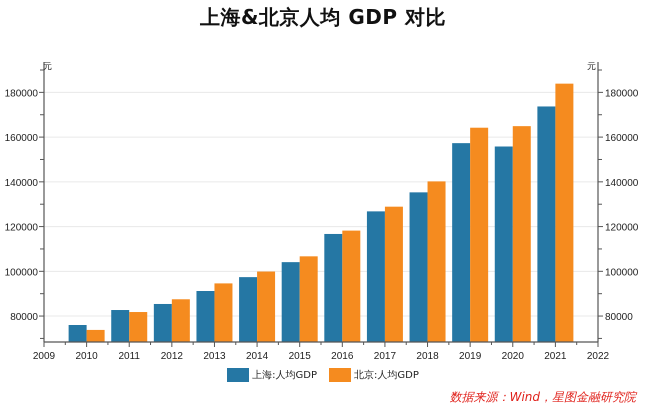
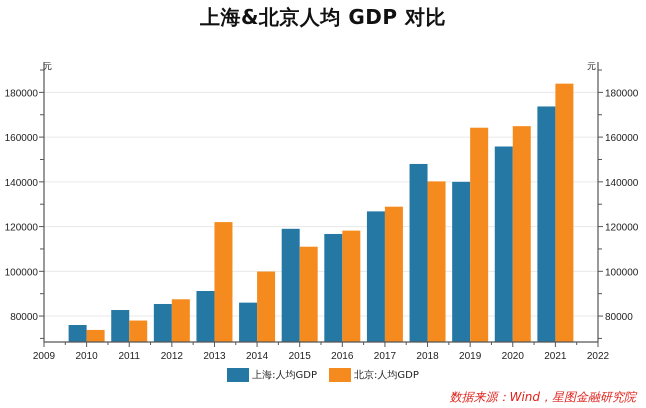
北京:人均GDP/2011: 82000 -> 78000
北京:人均GDP/2013: 95000 -> 122000
上海:人均GDP/2014: 97000 -> 86000
上海:人均GDP/2015: 104000 -> 119000
北京:人均GDP/2015: 107000 -> 111000
上海:人均GDP/2018: 135000 -> 148000
上海:人均GDP/2019: 157000 -> 140000
